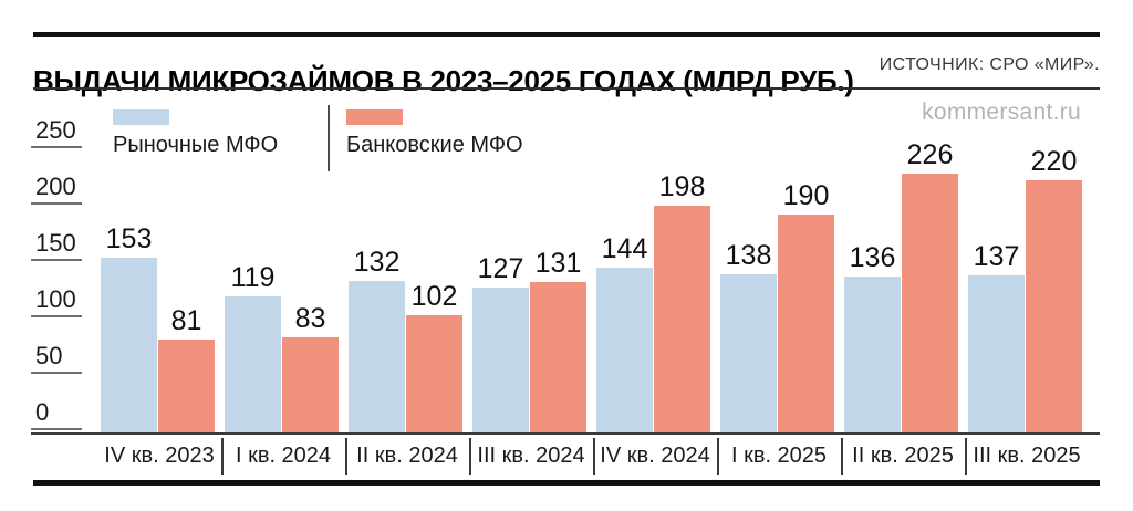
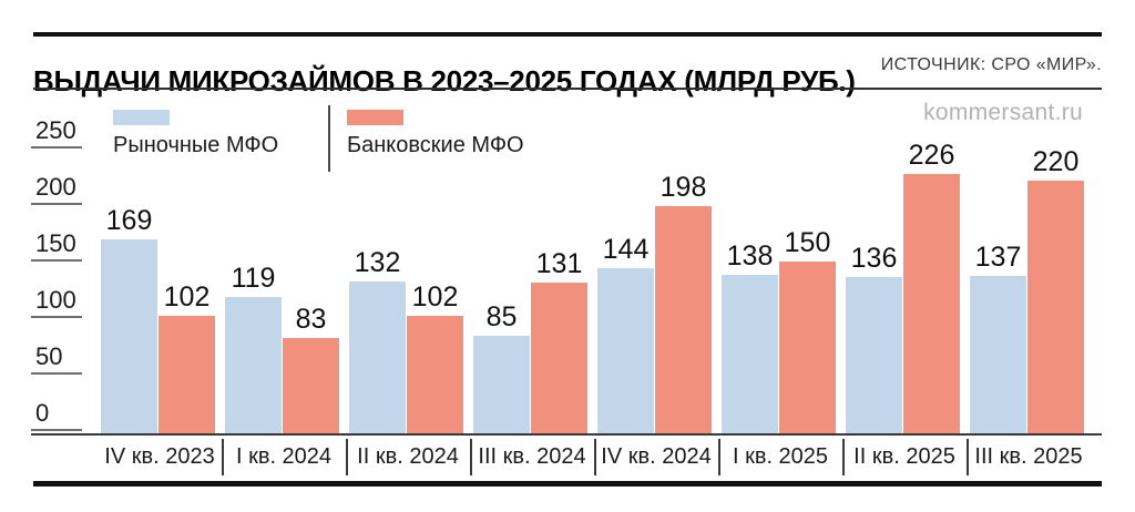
Рыночные МФО/IV кв. 2023: 153 -> 169
Банковские МФО/IV кв. 2023: 81 -> 102
Рыночные МФО/III кв. 2024: 127 -> 85
Банковские МФО/I кв. 2025: 190 -> 150
